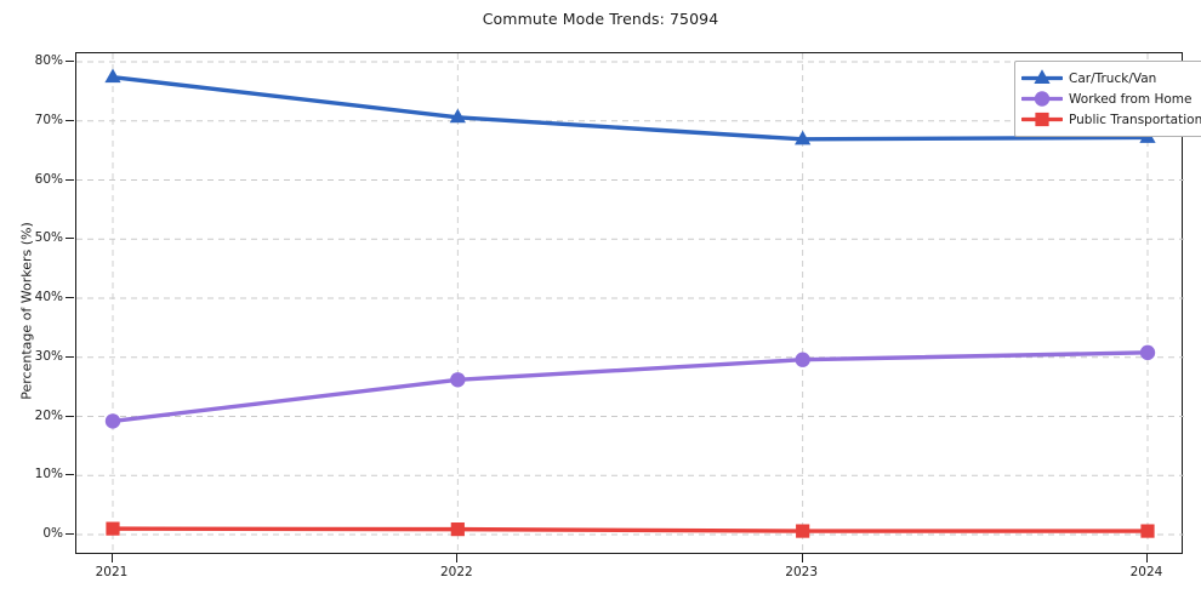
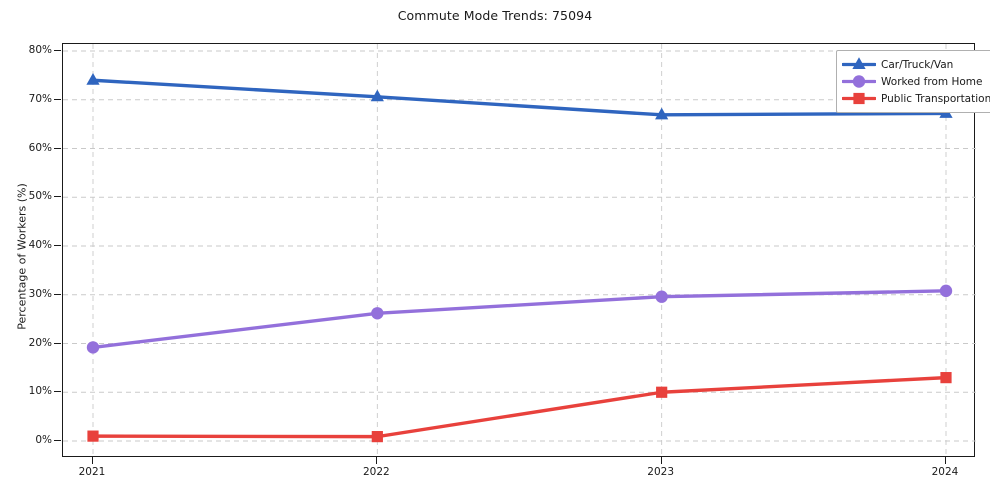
Car/Truck/Van/2021: 77% -> 74%
Public Transportation/2023: 1% -> 10%
Public Transportation/2024: 1% -> 13%
